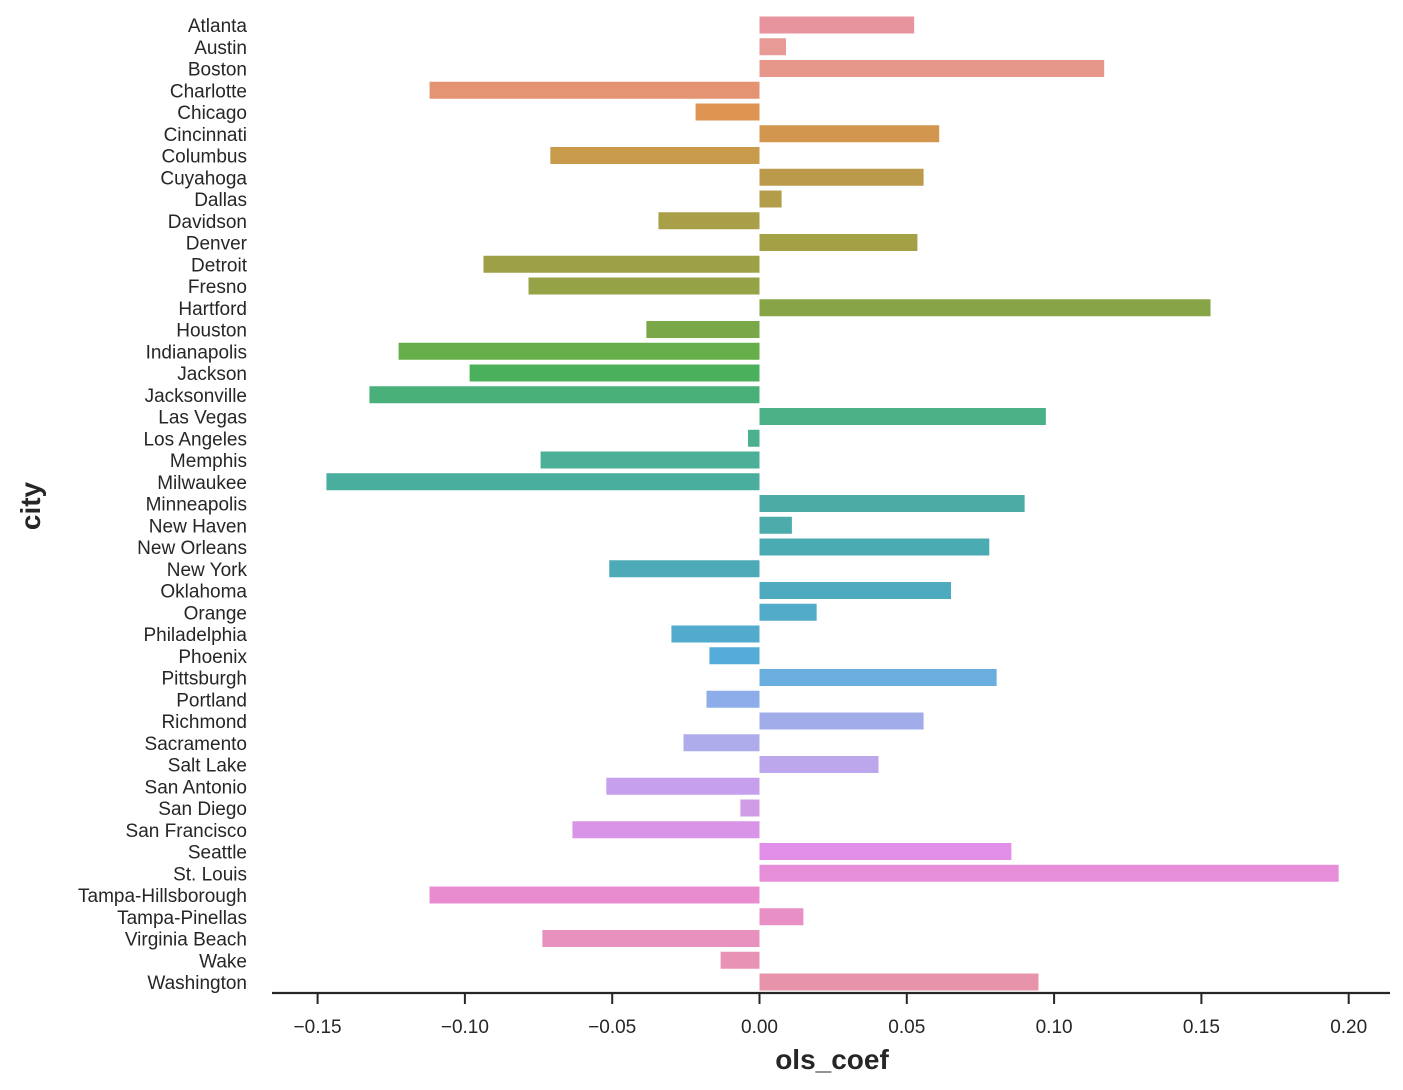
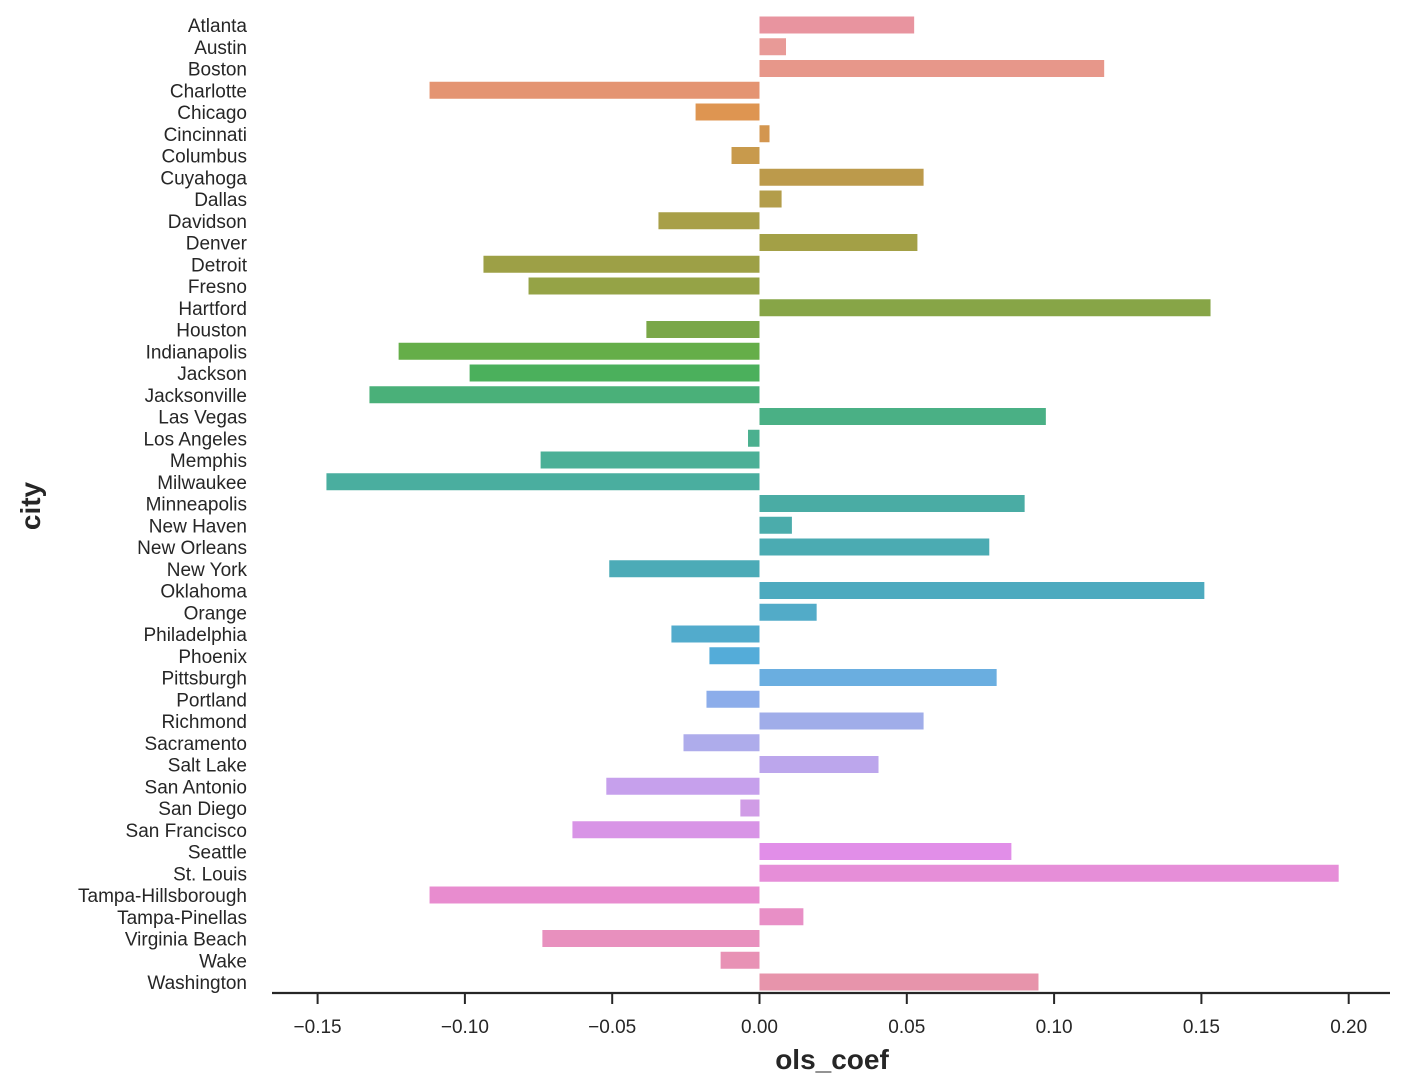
Cincinnati: 0.061 -> 0.003
Columbus: -0.071 -> -0.009
Oklahoma: 0.065 -> 0.151
